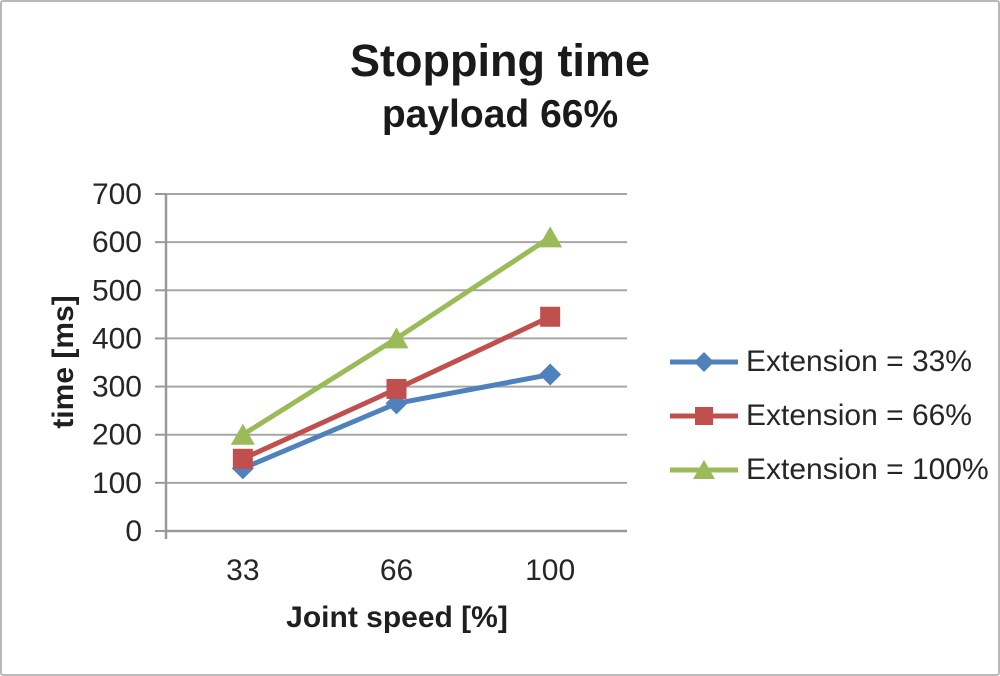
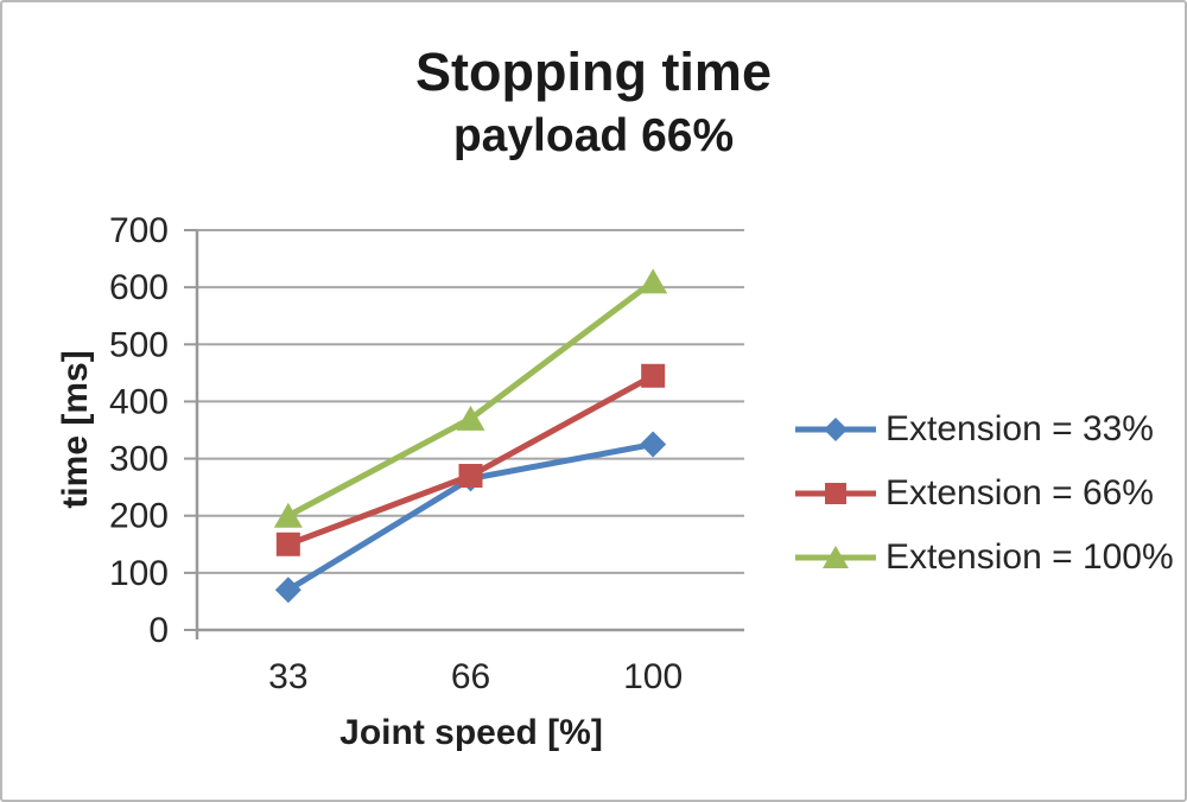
Extension = 33%/33: 130 -> 70
Extension = 66%/66: 300 -> 270
Extension = 100%/66: 400 -> 370
